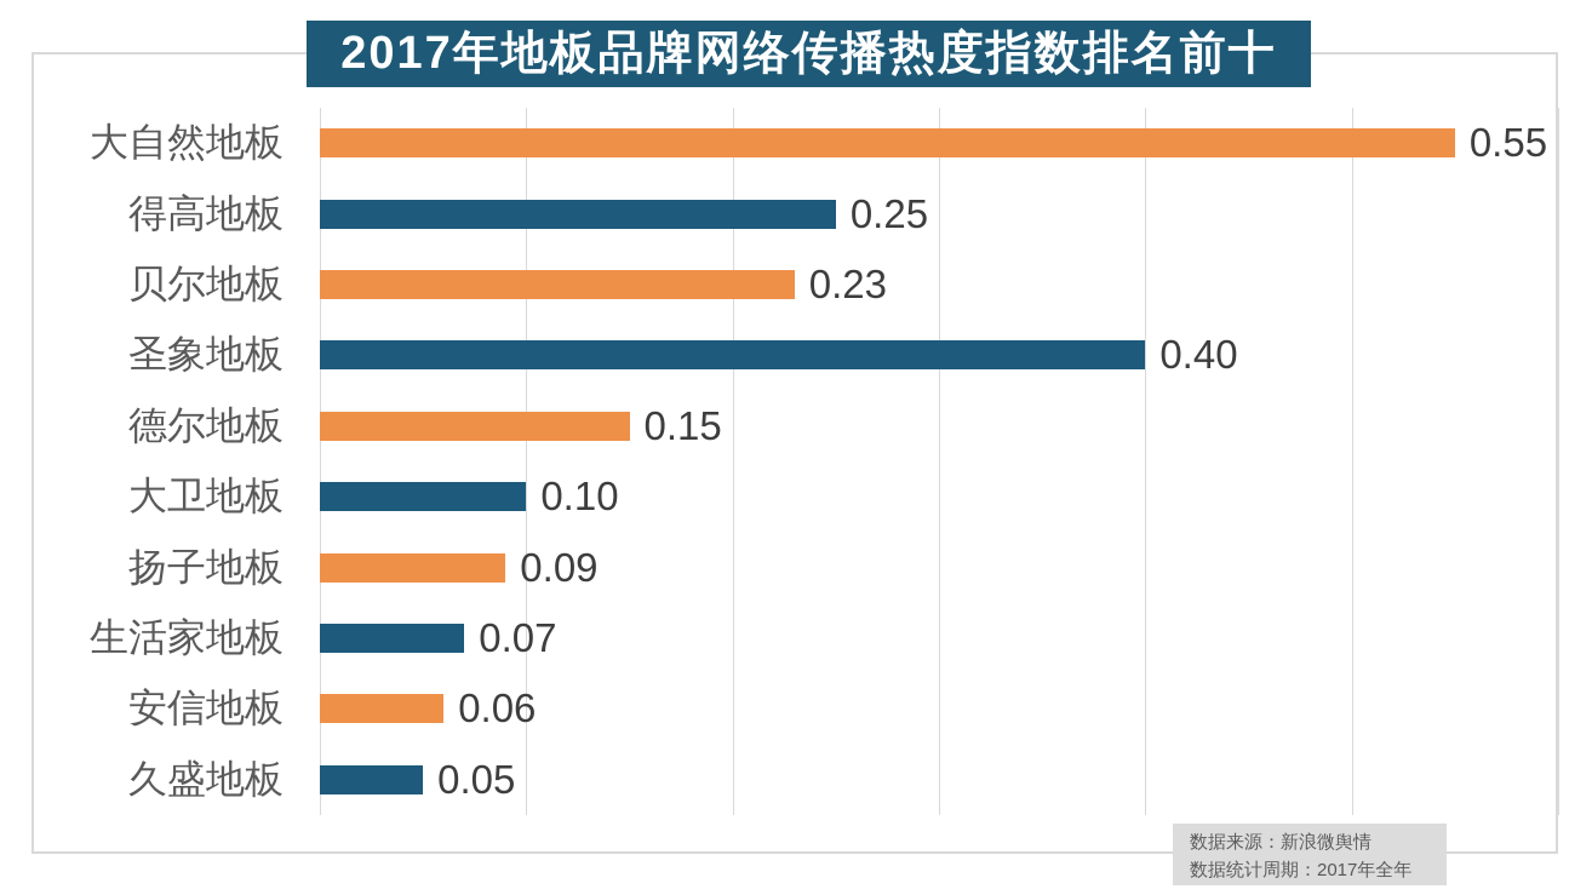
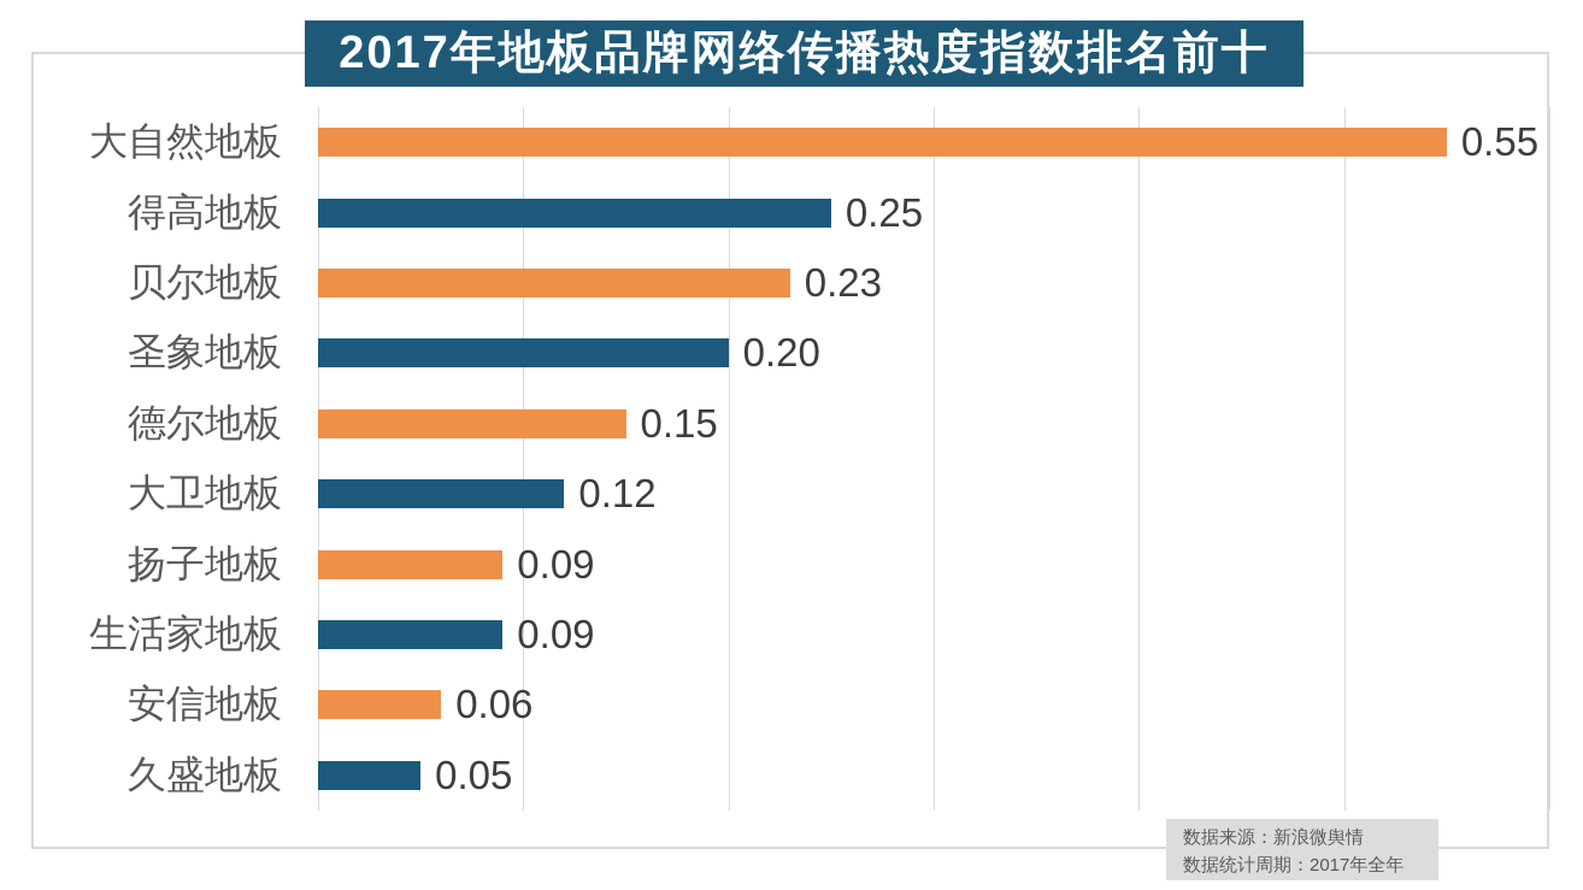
圣象地板: 0.40 -> 0.20
大卫地板: 0.10 -> 0.12
生活家地板: 0.07 -> 0.09
